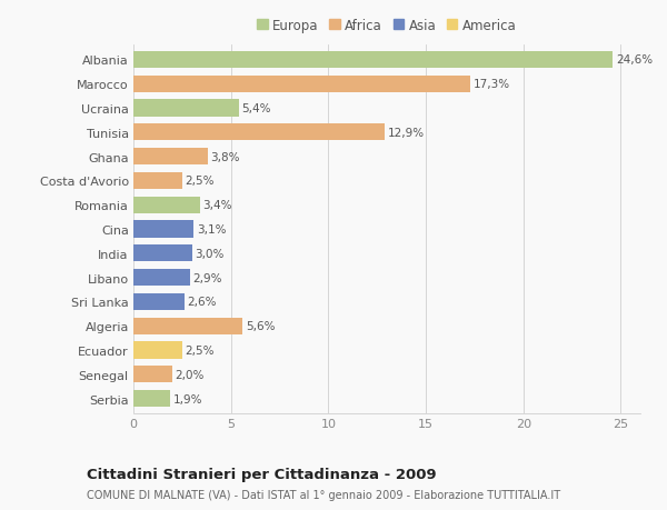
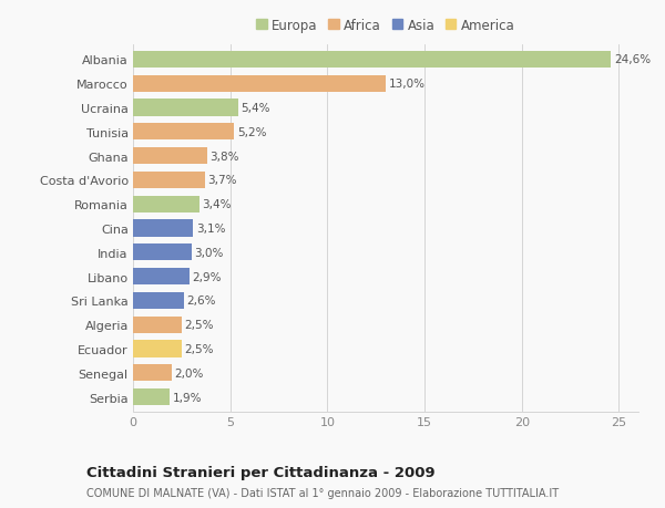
Marocco: 17,3% -> 13,0%
Tunisia: 12,9% -> 5,2%
Costa d'Avorio: 2,5% -> 3,7%
Algeria: 5,6% -> 2,5%
